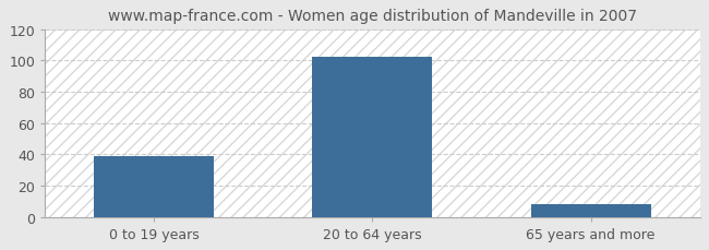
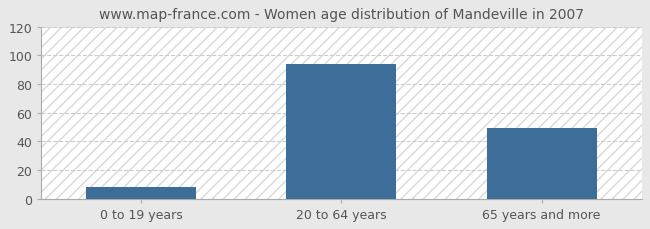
0 to 19 years: 39 -> 8
20 to 64 years: 102 -> 94
65 years and more: 8 -> 49
